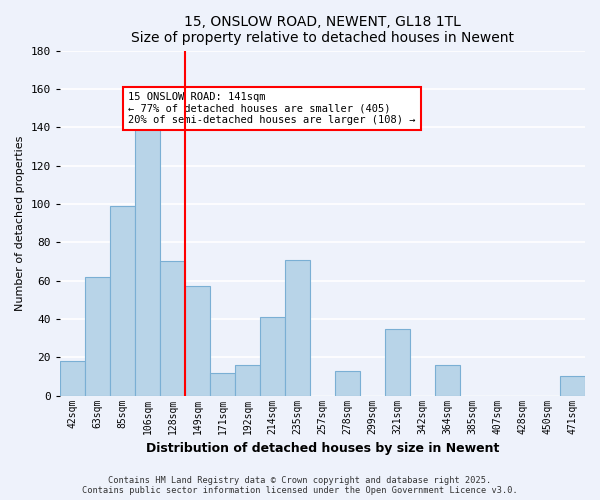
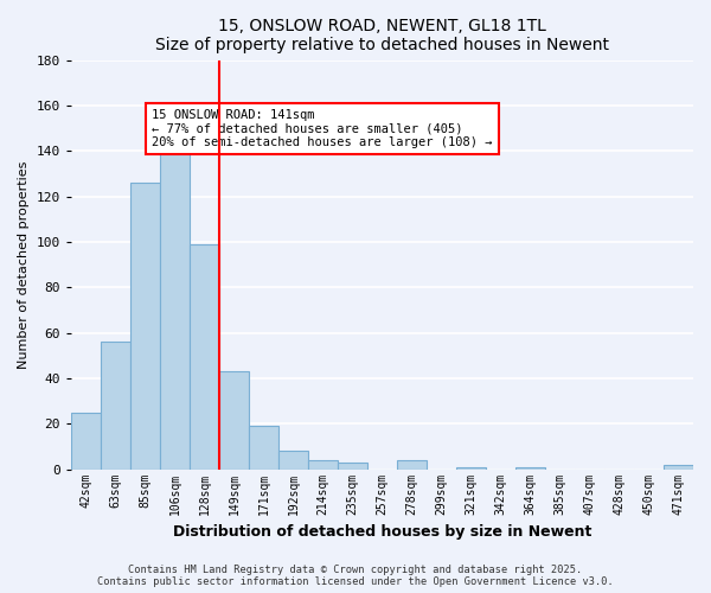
42sqm: 18 -> 25
63sqm: 62 -> 56
85sqm: 99 -> 126
128sqm: 70 -> 99
149sqm: 57 -> 43
171sqm: 12 -> 19
192sqm: 16 -> 8
214sqm: 41 -> 4
235sqm: 71 -> 3
278sqm: 13 -> 4
321sqm: 35 -> 1
364sqm: 16 -> 1
471sqm: 10 -> 2
